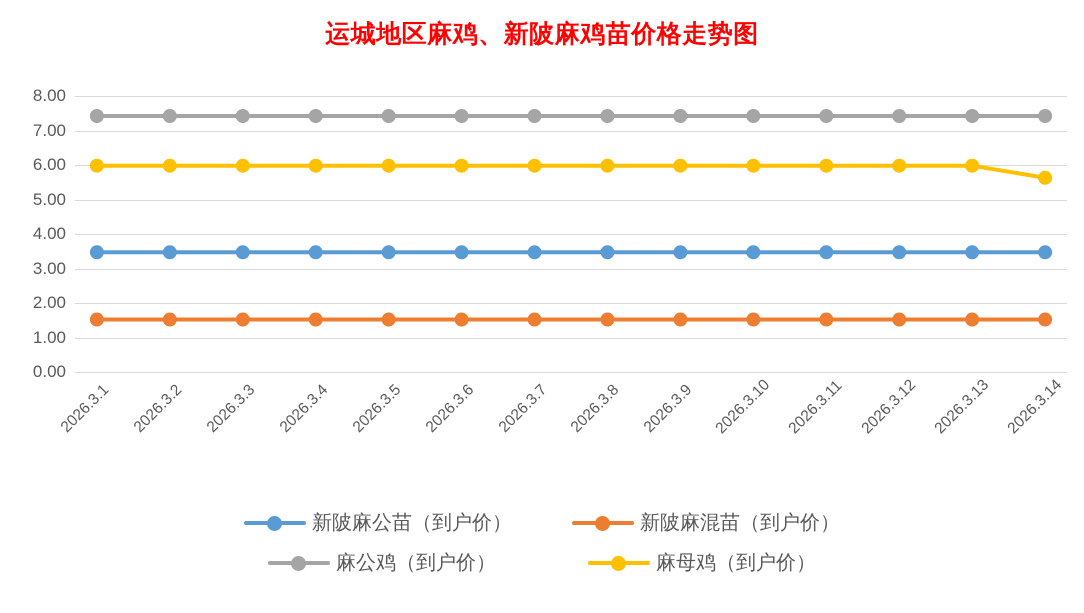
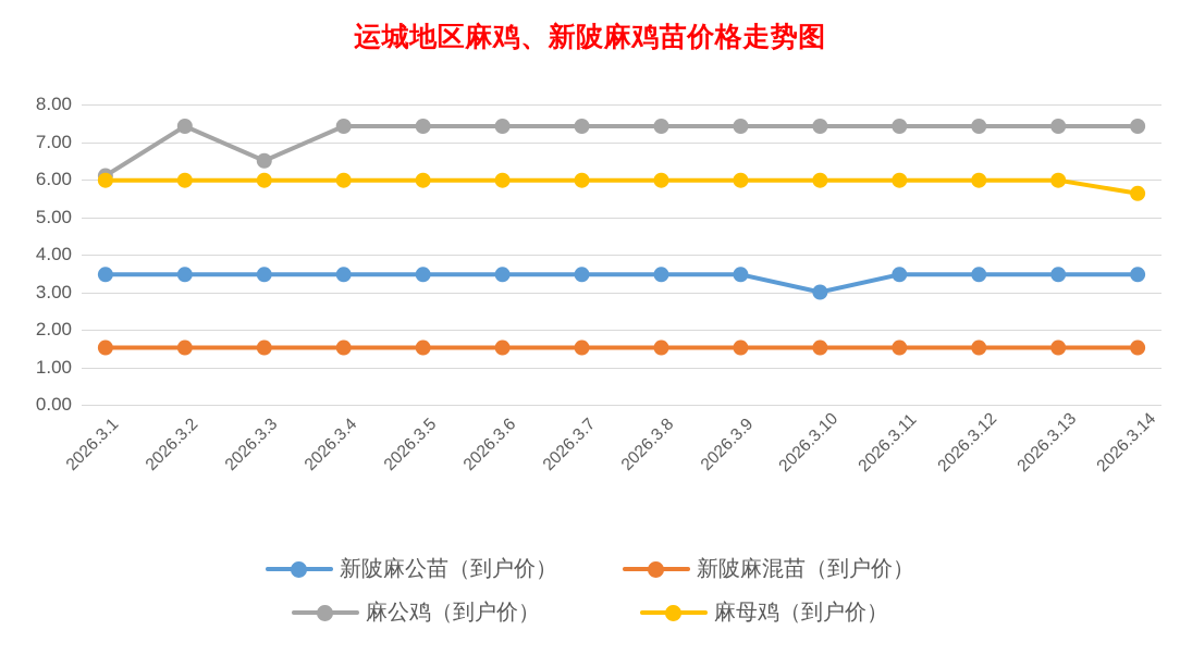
麻公鸡（到户价）/2026.3.1: 7.4 -> 6.1
麻公鸡（到户价）/2026.3.3: 7.4 -> 6.5
新陂麻公苗（到户价）/2026.3.10: 3.5 -> 3.0
